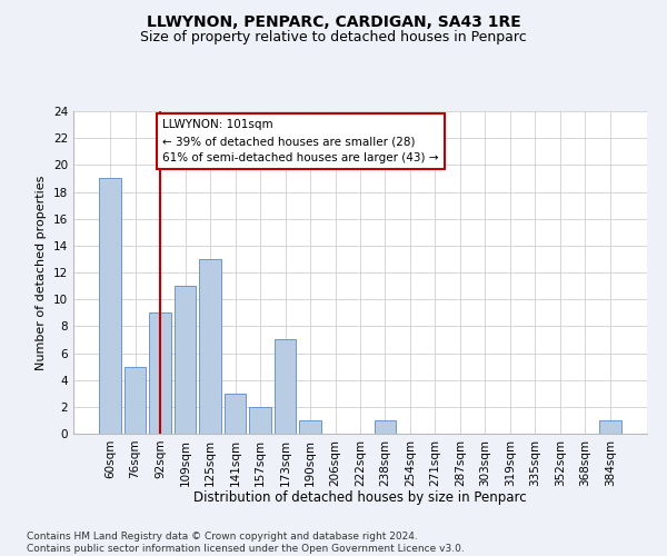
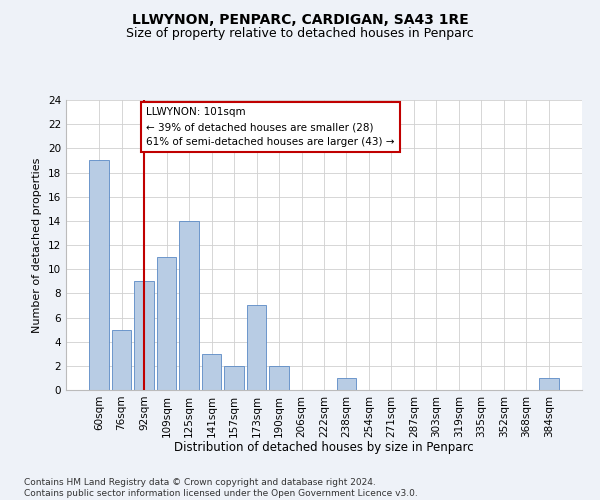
125sqm: 13 -> 14
190sqm: 1 -> 2
